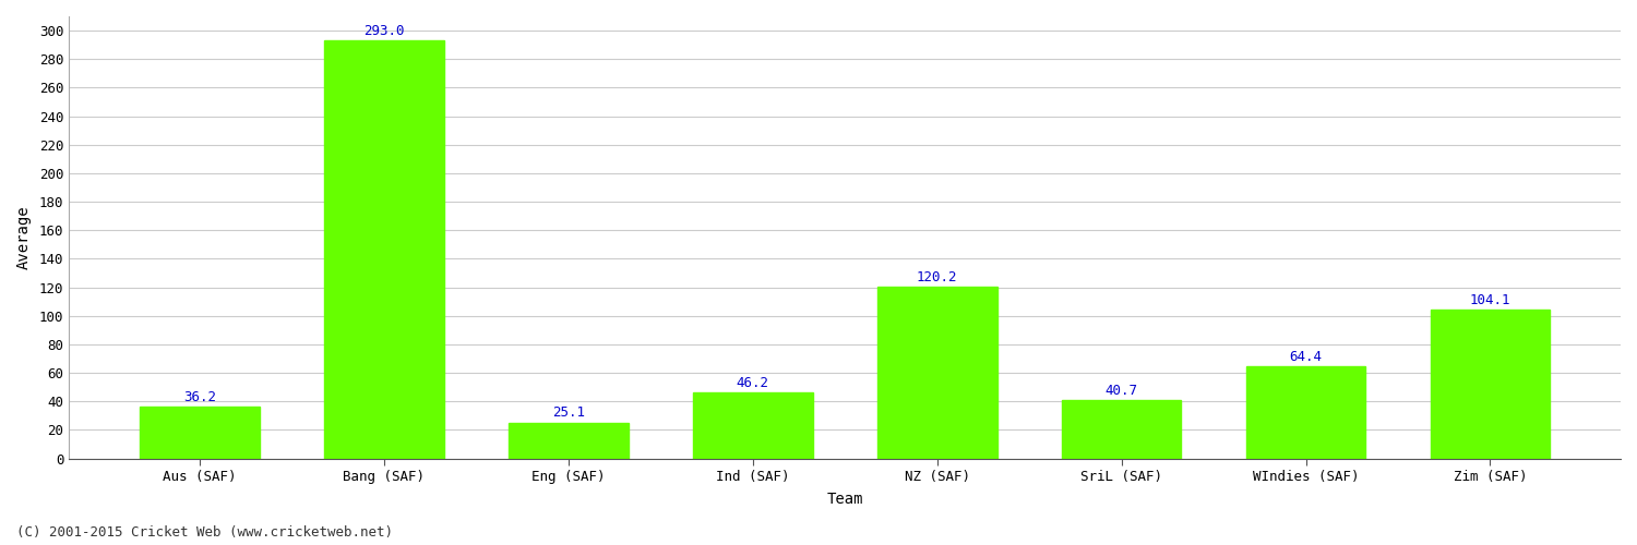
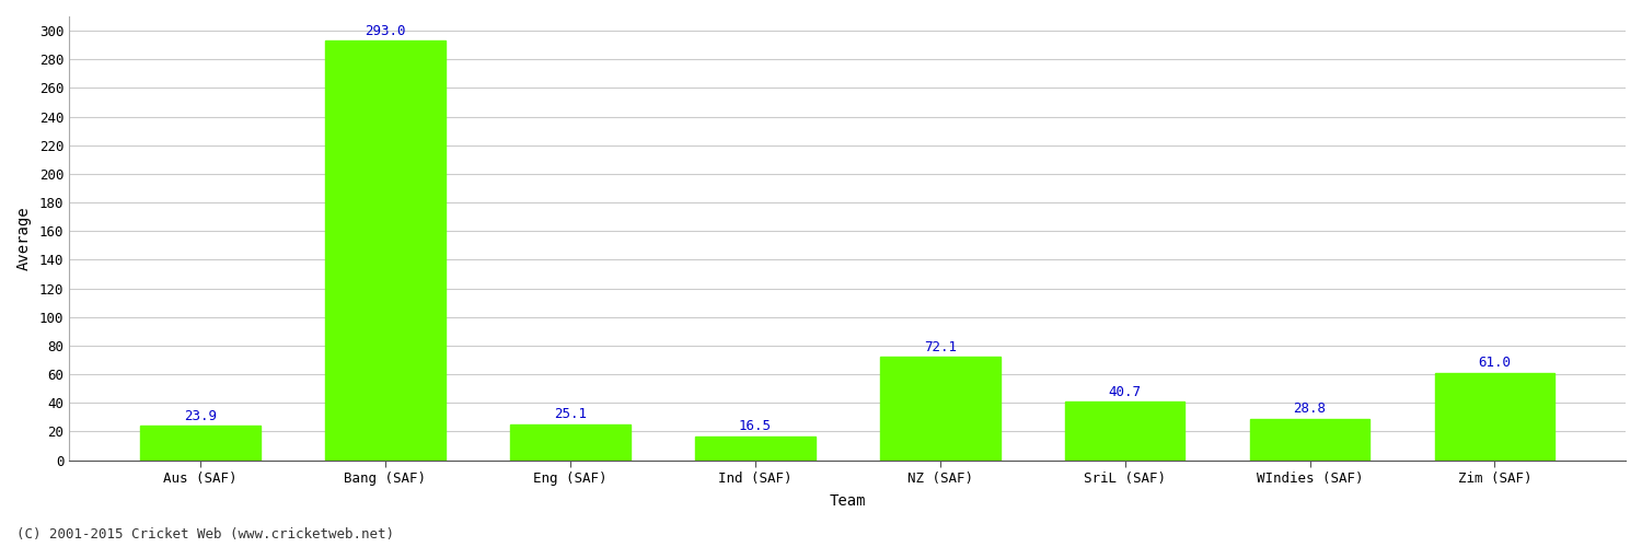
Aus (SAF): 36.2 -> 23.9
Ind (SAF): 46.2 -> 16.5
NZ (SAF): 120.2 -> 72.1
WIndies (SAF): 64.4 -> 28.8
Zim (SAF): 104.1 -> 61.0
